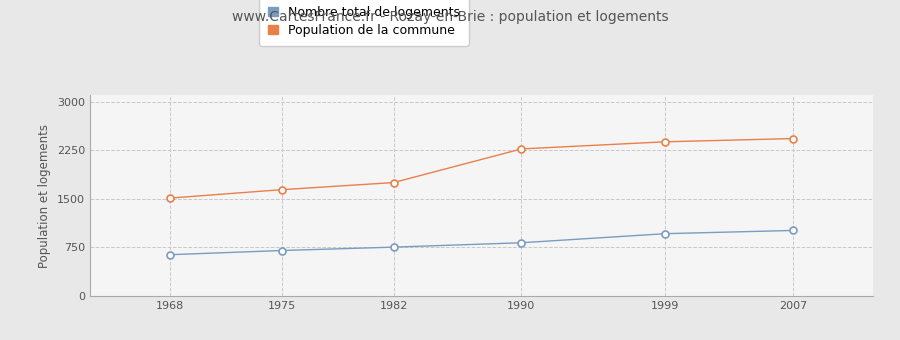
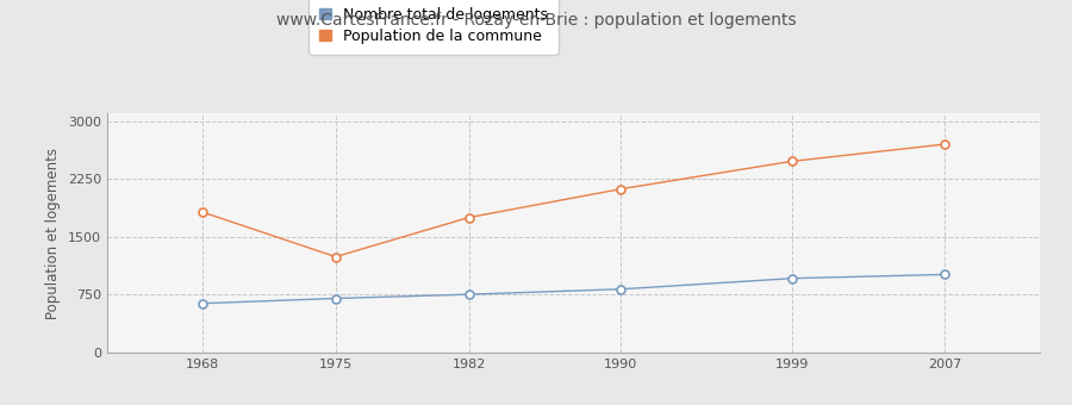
Population de la commune/1968: 1510 -> 1820
Population de la commune/1975: 1640 -> 1240
Population de la commune/1990: 2270 -> 2120
Population de la commune/1999: 2380 -> 2480
Population de la commune/2007: 2430 -> 2700
